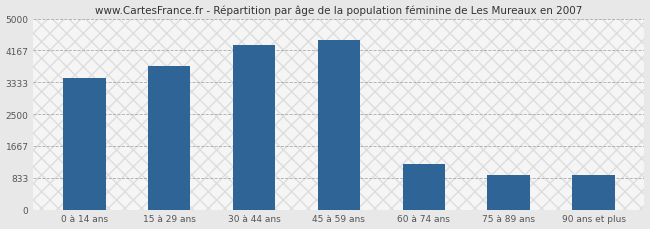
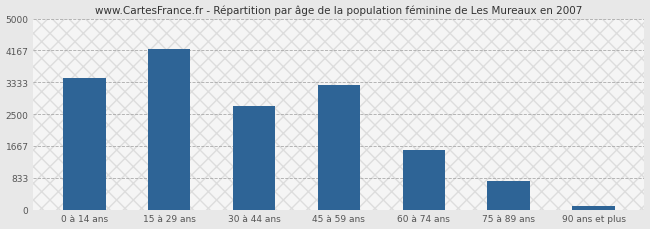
15 à 29 ans: 3750 -> 4200
30 à 44 ans: 4300 -> 2720
45 à 59 ans: 4450 -> 3250
60 à 74 ans: 1200 -> 1570
75 à 89 ans: 900 -> 750
90 ans et plus: 900 -> 100
